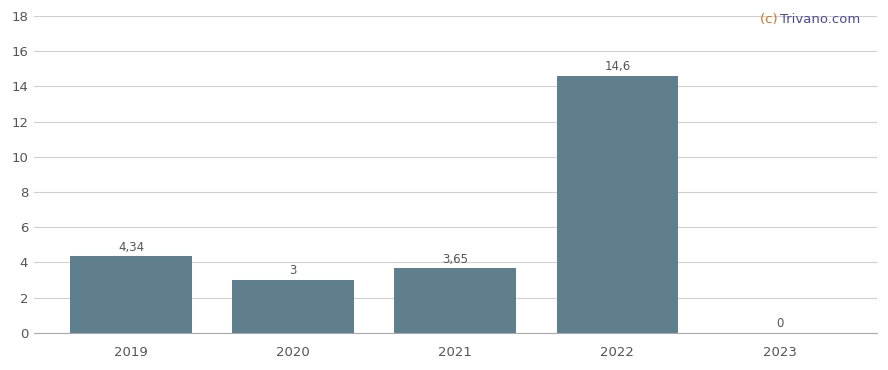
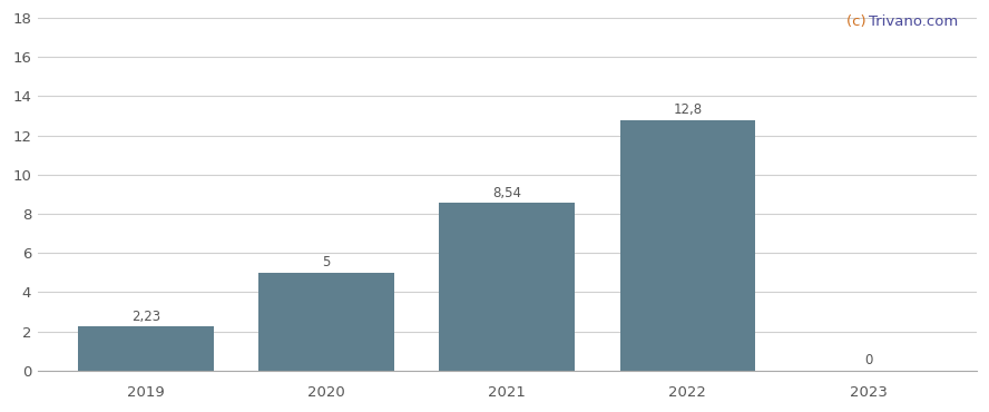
2019: 4,34 -> 2,23
2020: 3 -> 5
2021: 3,65 -> 8,54
2022: 14,6 -> 12,8
